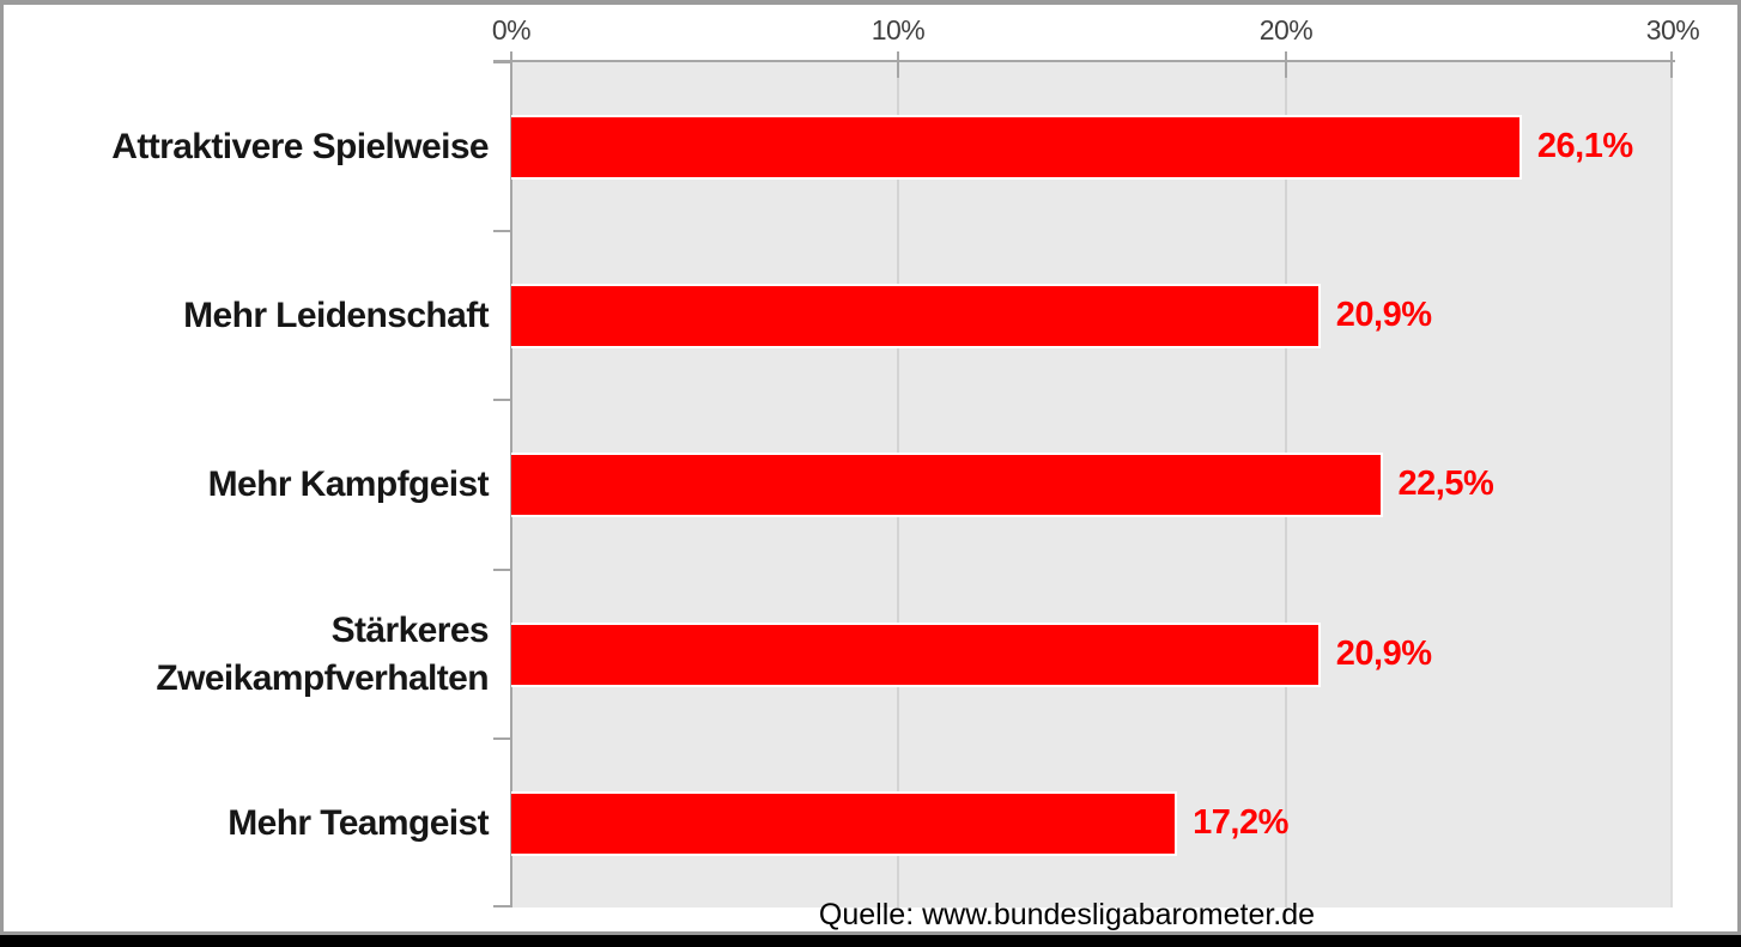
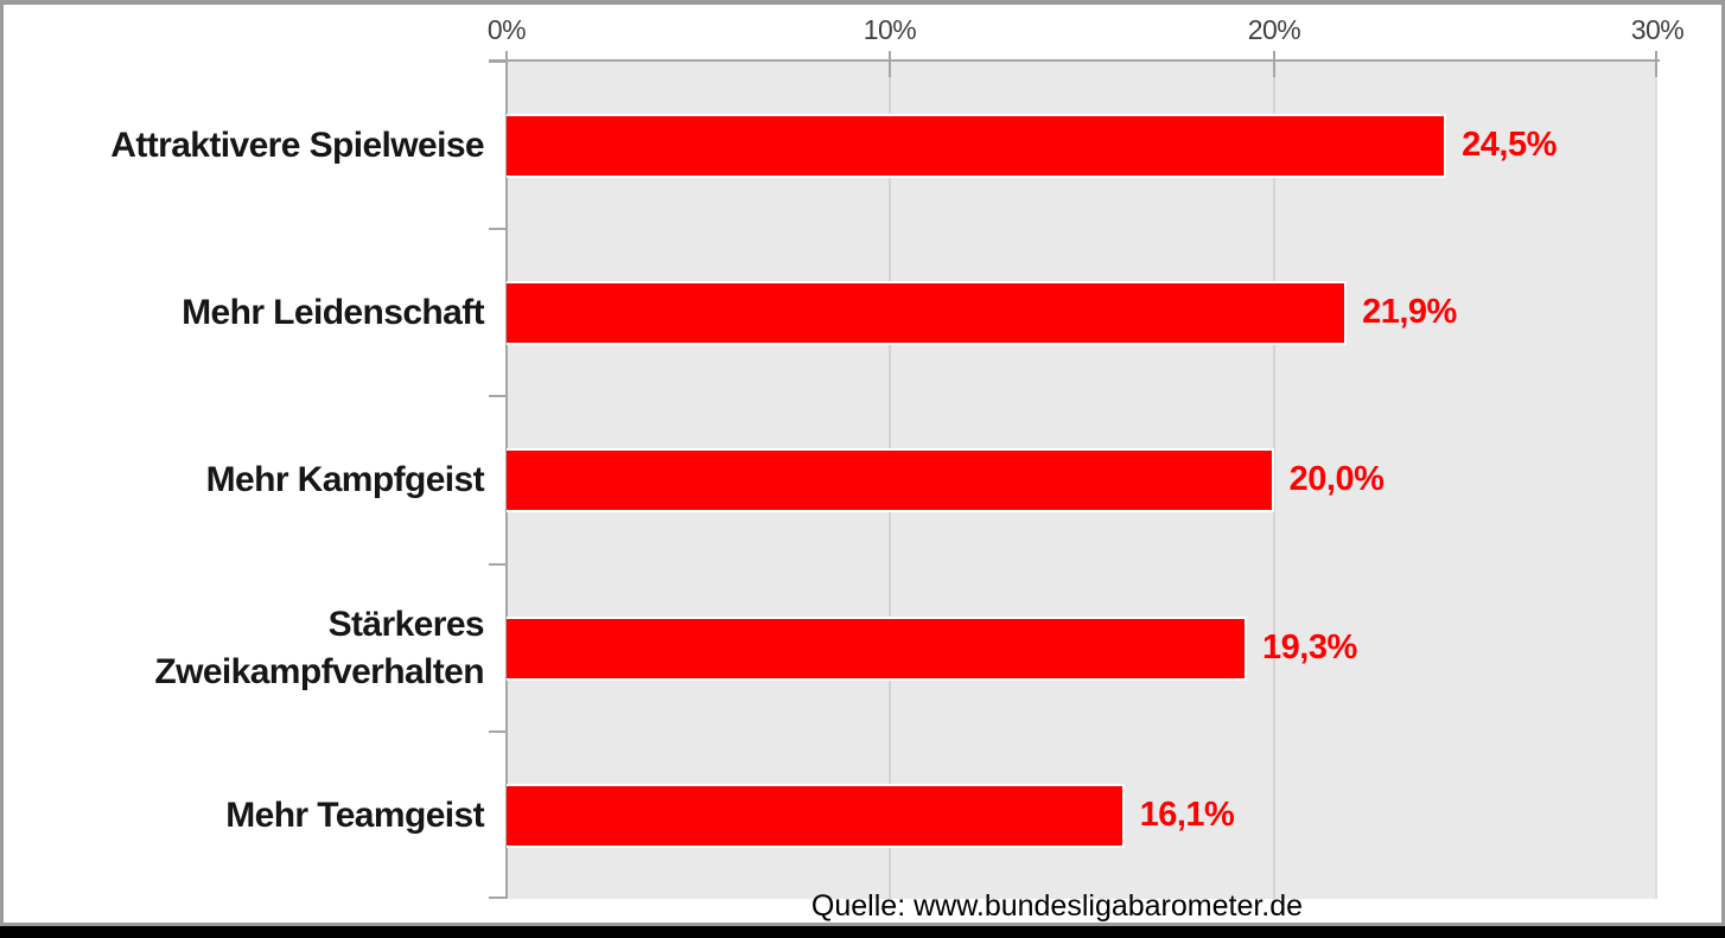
Attraktivere Spielweise: 26,1% -> 24,5%
Mehr Leidenschaft: 20,9% -> 21,9%
Mehr Kampfgeist: 22,5% -> 20,0%
Stärkeres Zweikampfverhalten: 20,9% -> 19,3%
Mehr Teamgeist: 17,2% -> 16,1%
